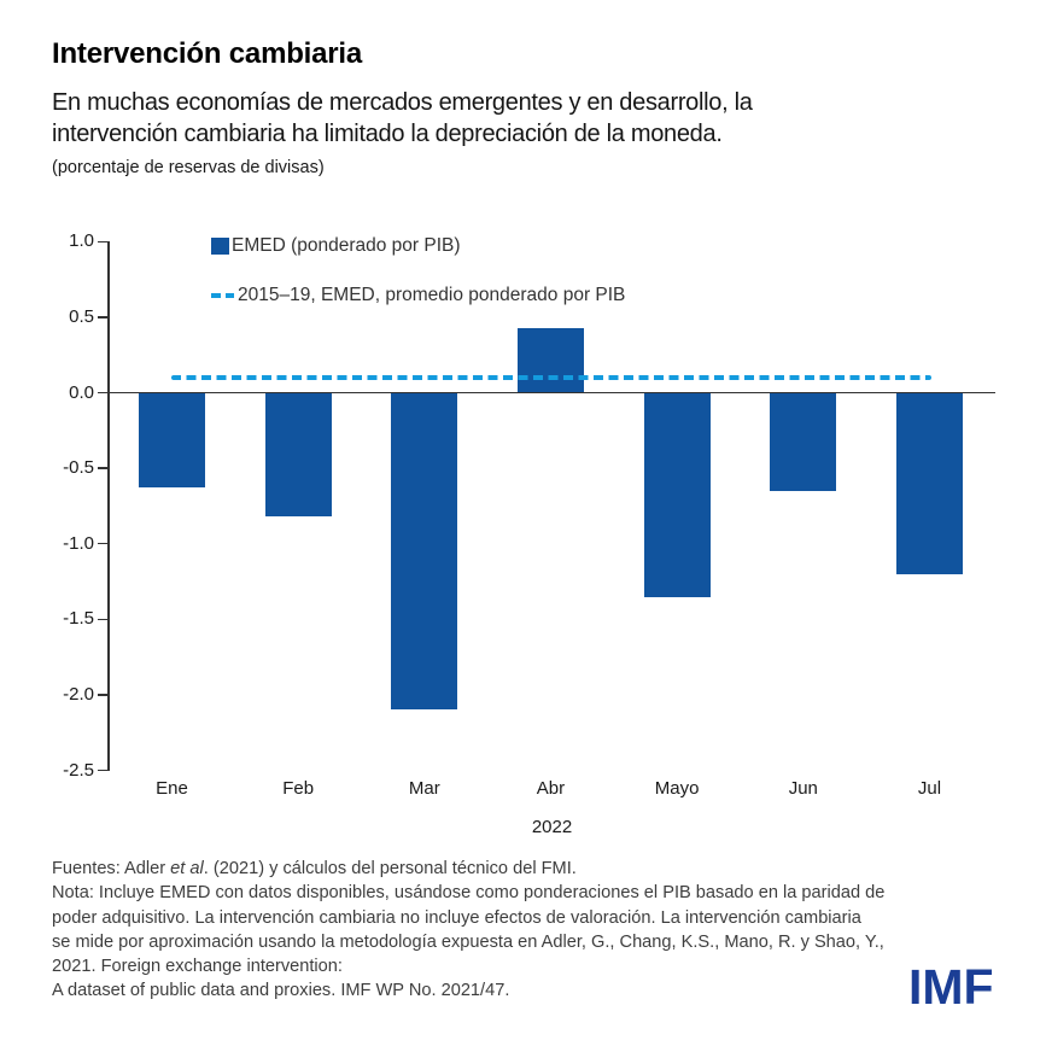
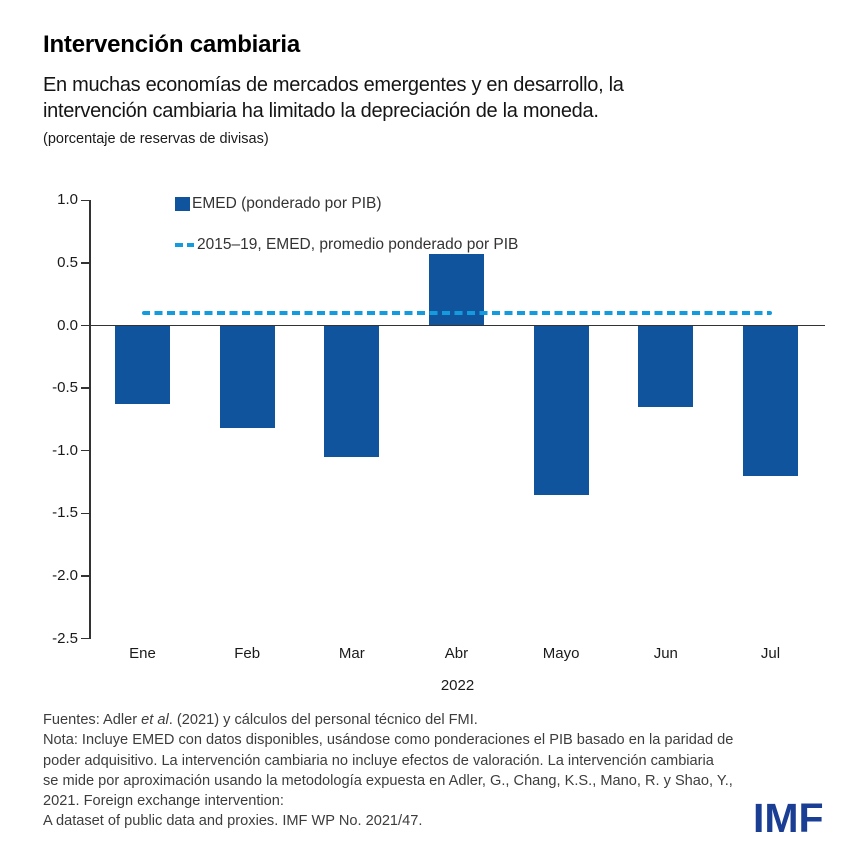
Mar: -2.10 -> -1.05
Abr: 0.43 -> 0.57
